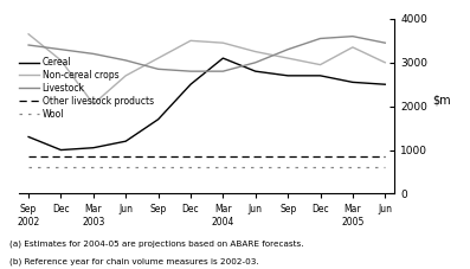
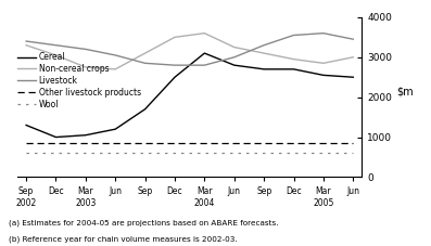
Non-cereal crops/Sep 2002: 3650 -> 3300
Non-cereal crops/Mar 2003: 2050 -> 2750
Non-cereal crops/Mar 2004: 3450 -> 3600
Non-cereal crops/Mar 2005: 3350 -> 2850
